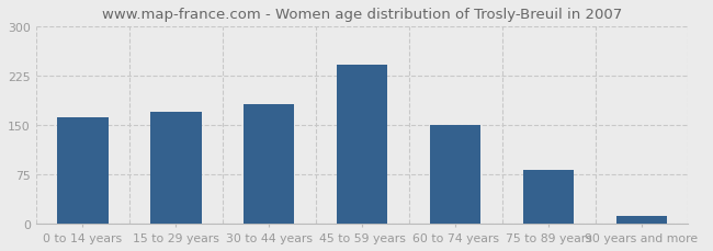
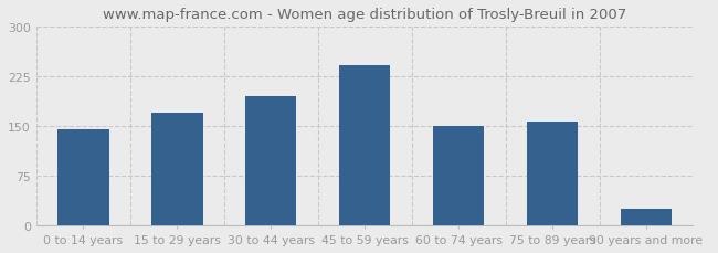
0 to 14 years: 163 -> 146
30 to 44 years: 182 -> 196
75 to 89 years: 83 -> 158
90 years and more: 12 -> 26
